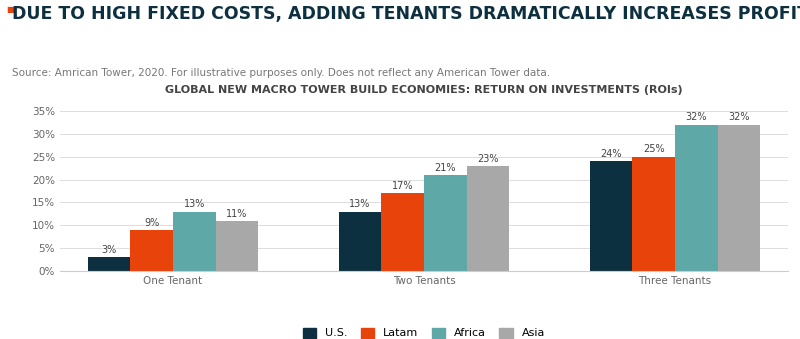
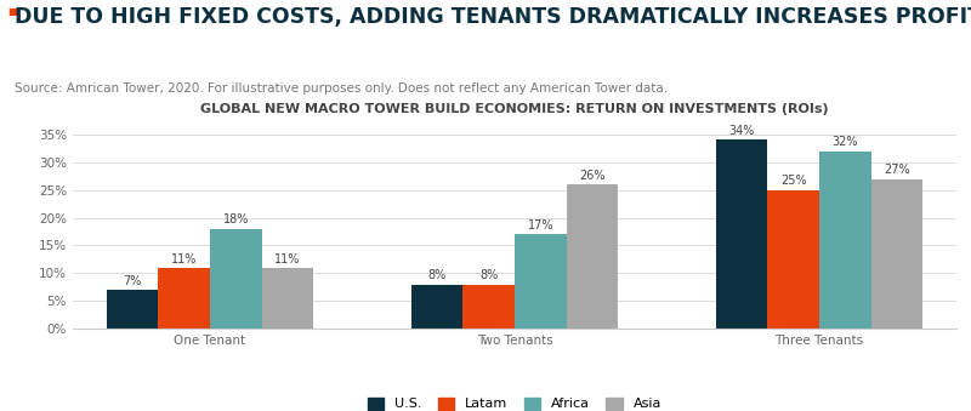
U.S./One Tenant: 3% -> 7%
Latam/One Tenant: 9% -> 11%
Africa/One Tenant: 13% -> 18%
U.S./Two Tenants: 13% -> 8%
Latam/Two Tenants: 17% -> 8%
Africa/Two Tenants: 21% -> 17%
Asia/Two Tenants: 23% -> 26%
U.S./Three Tenants: 24% -> 34%
Asia/Three Tenants: 32% -> 27%
